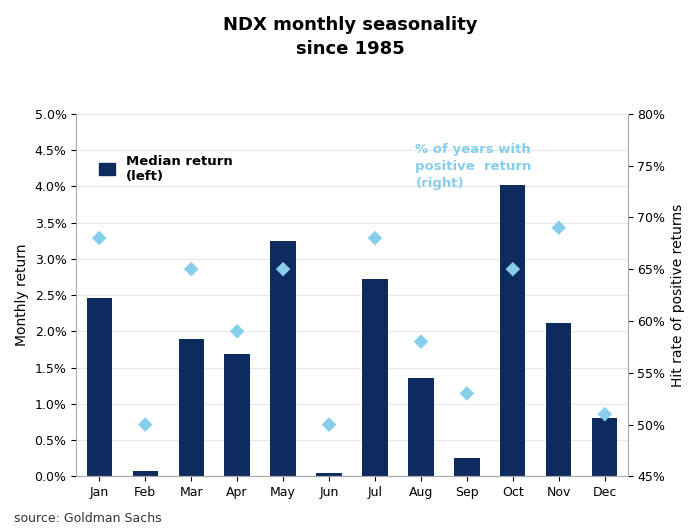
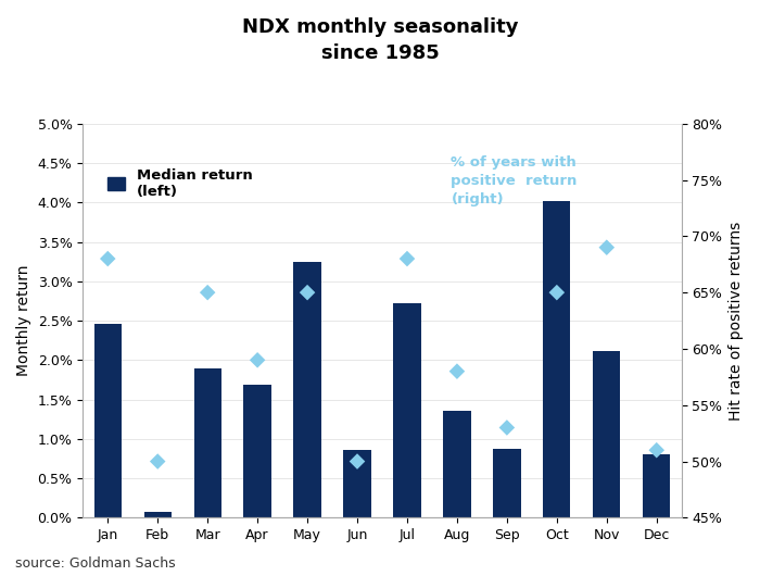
Median return (left)/Jun: 0.04% -> 0.86%
Median return (left)/Sep: 0.26% -> 0.88%
